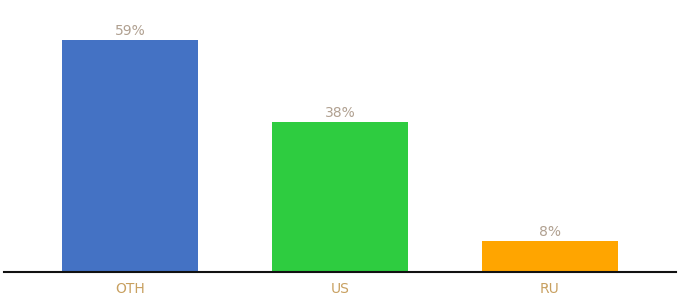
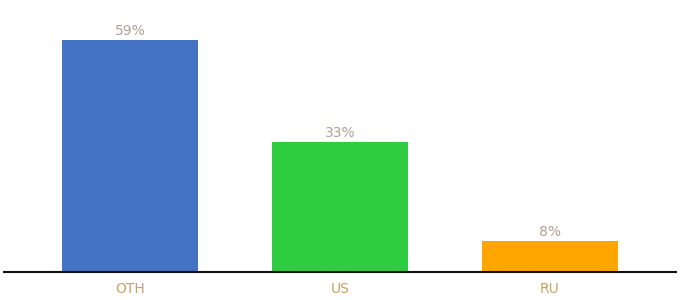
US: 38% -> 33%
